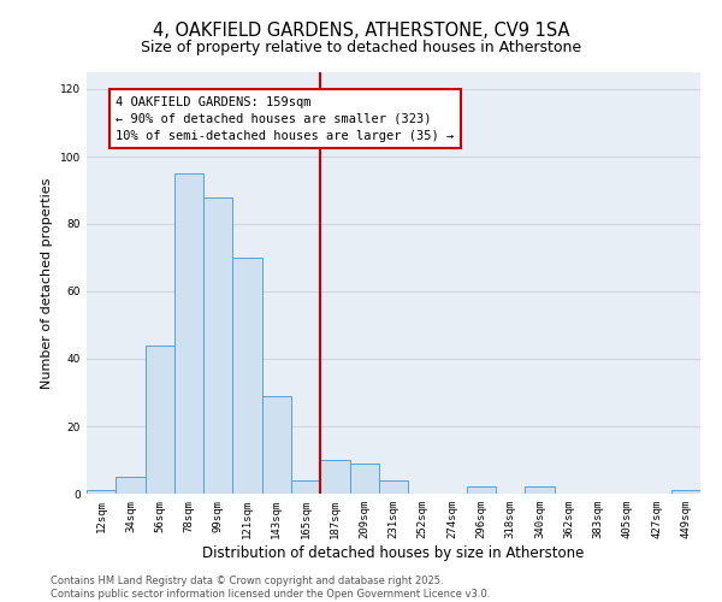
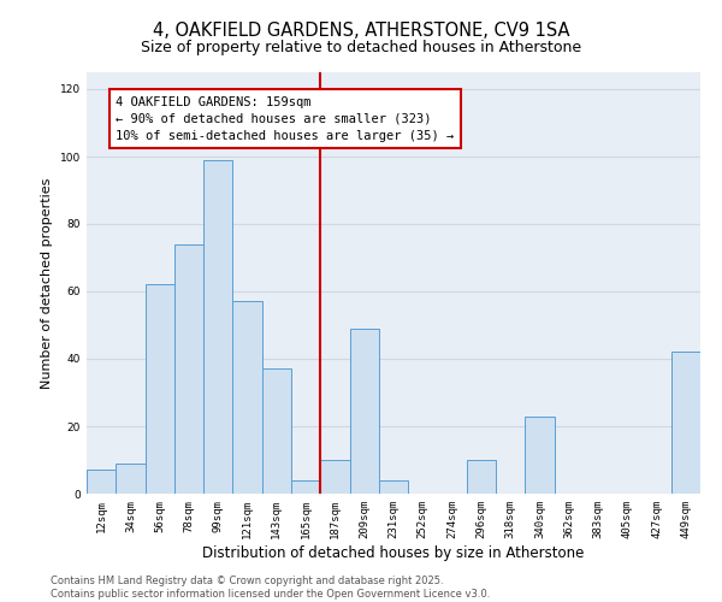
12sqm: 1 -> 7
34sqm: 5 -> 9
56sqm: 44 -> 62
78sqm: 95 -> 74
99sqm: 88 -> 99
121sqm: 70 -> 57
143sqm: 29 -> 37
209sqm: 9 -> 49
296sqm: 2 -> 10
340sqm: 2 -> 23
449sqm: 1 -> 42
